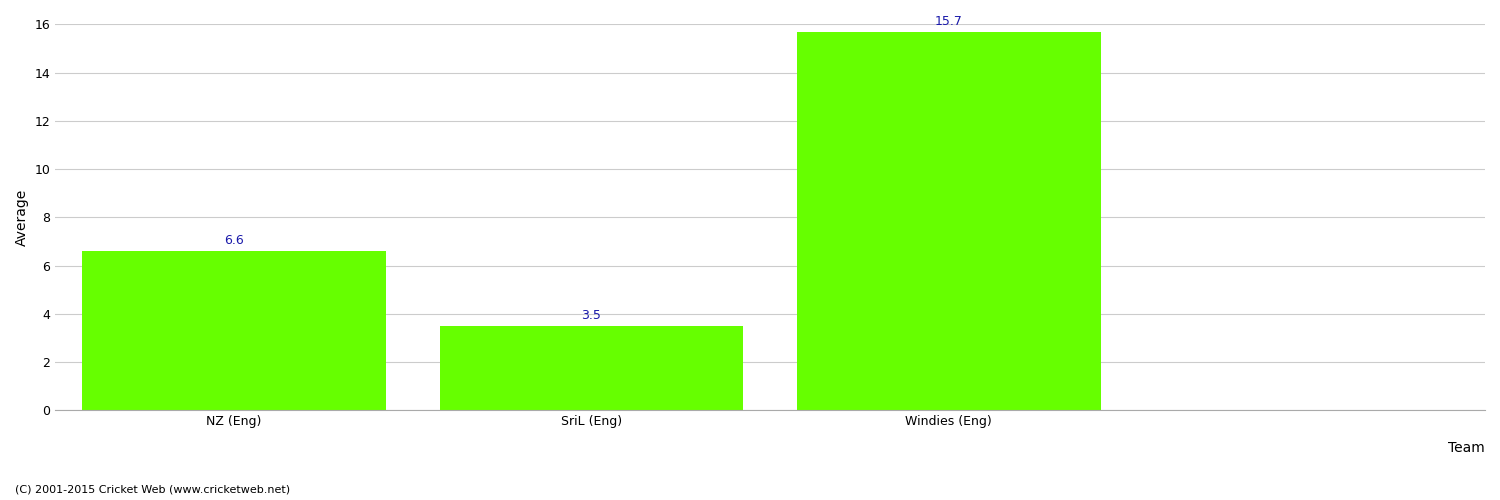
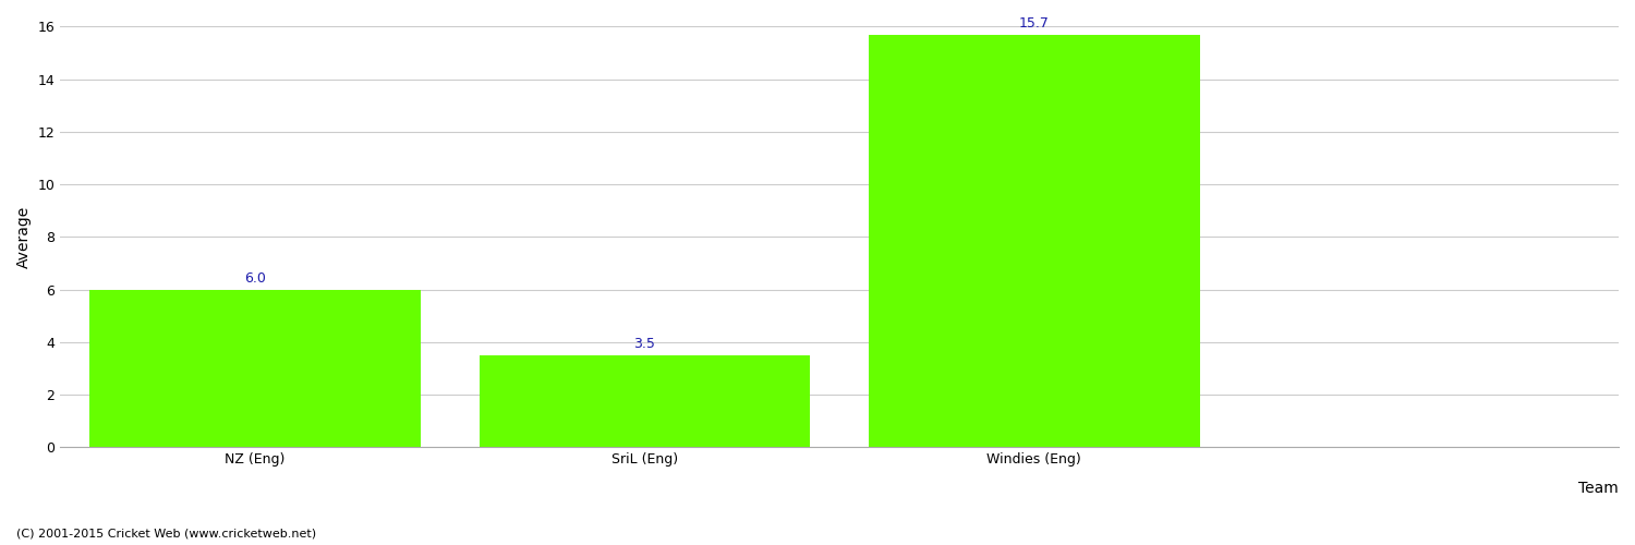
NZ (Eng): 6.6 -> 6.0
